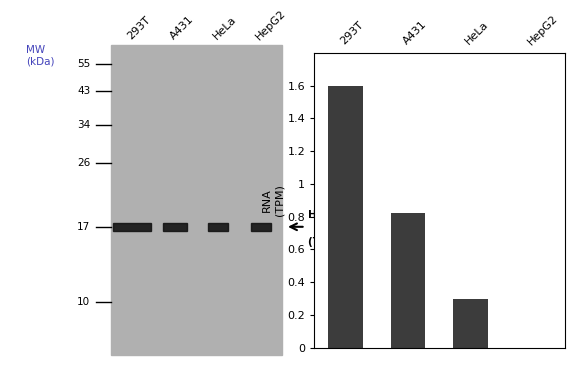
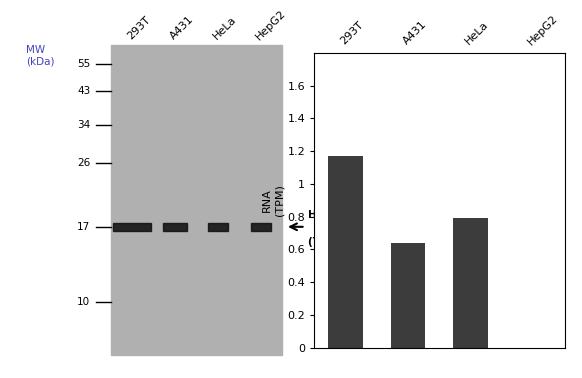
293T: 1.60 -> 1.17
A431: 0.82 -> 0.64
HeLa: 0.30 -> 0.79
